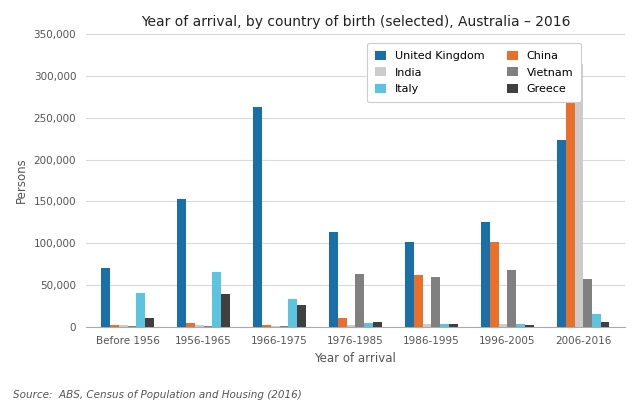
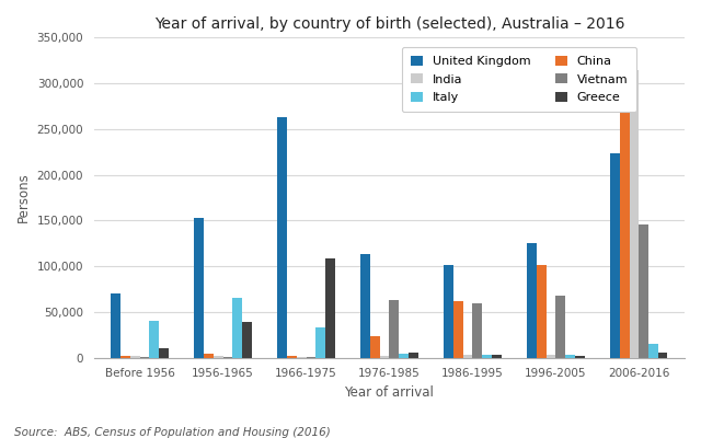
Greece/1966-1975: 26,000 -> 108,000
China/1976-1985: 10,000 -> 24,000
Vietnam/2006-2016: 57,000 -> 146,000
